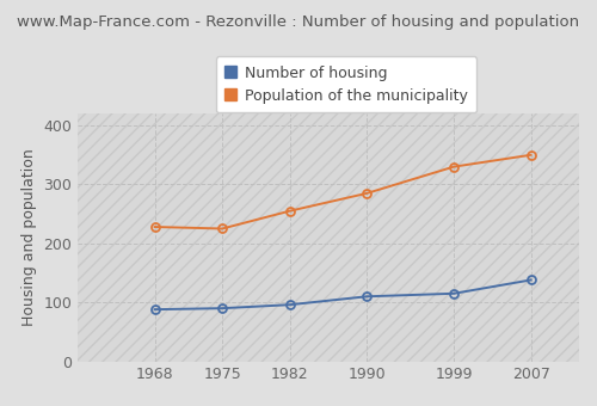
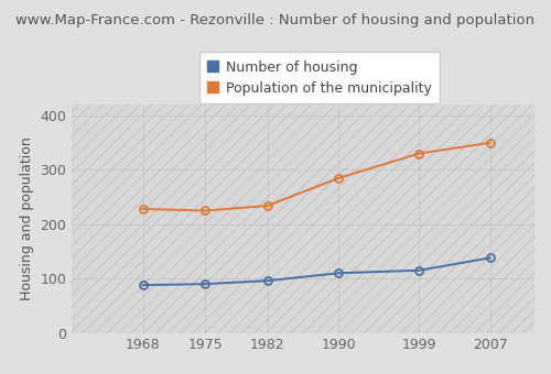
Population of the municipality/1982: 255 -> 234
